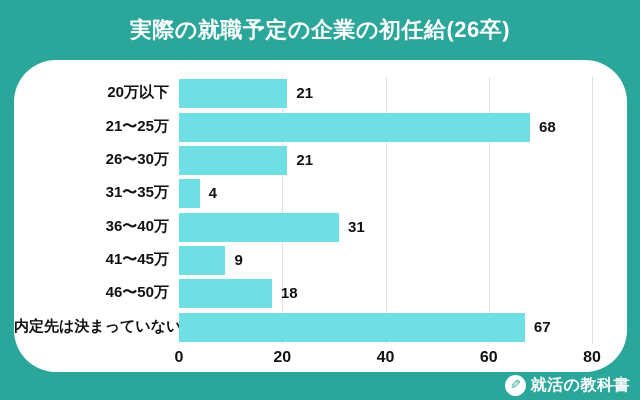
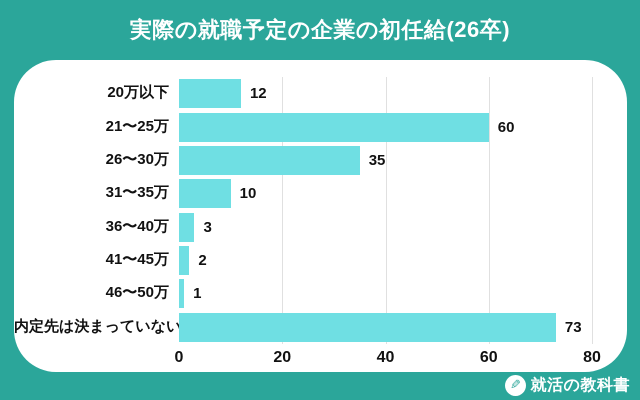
20万以下: 21 -> 12
21〜25万: 68 -> 60
26〜30万: 21 -> 35
31〜35万: 4 -> 10
36〜40万: 31 -> 3
41〜45万: 9 -> 2
46〜50万: 18 -> 1
内定先は決まっていない: 67 -> 73
